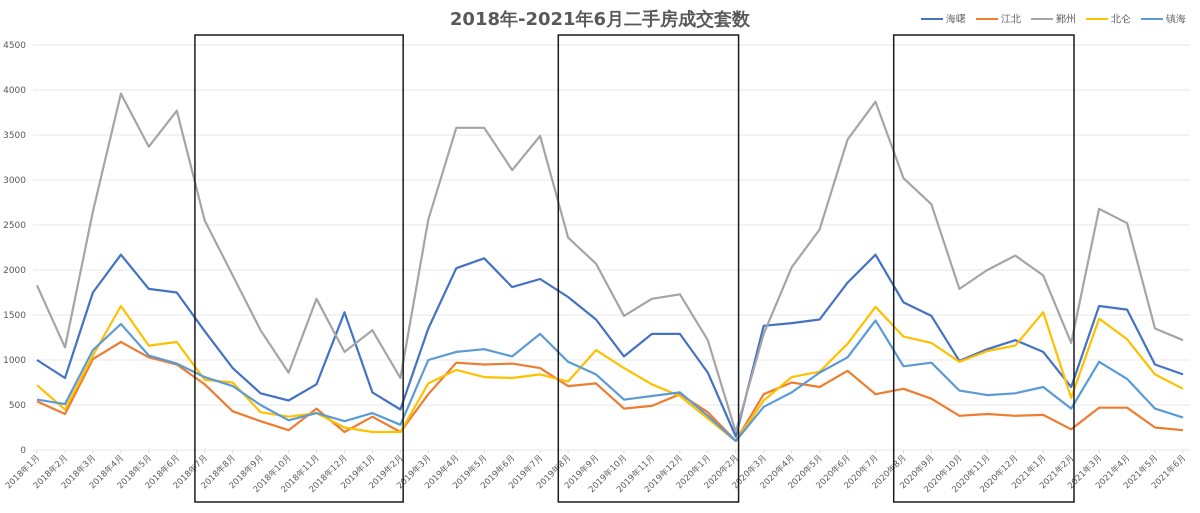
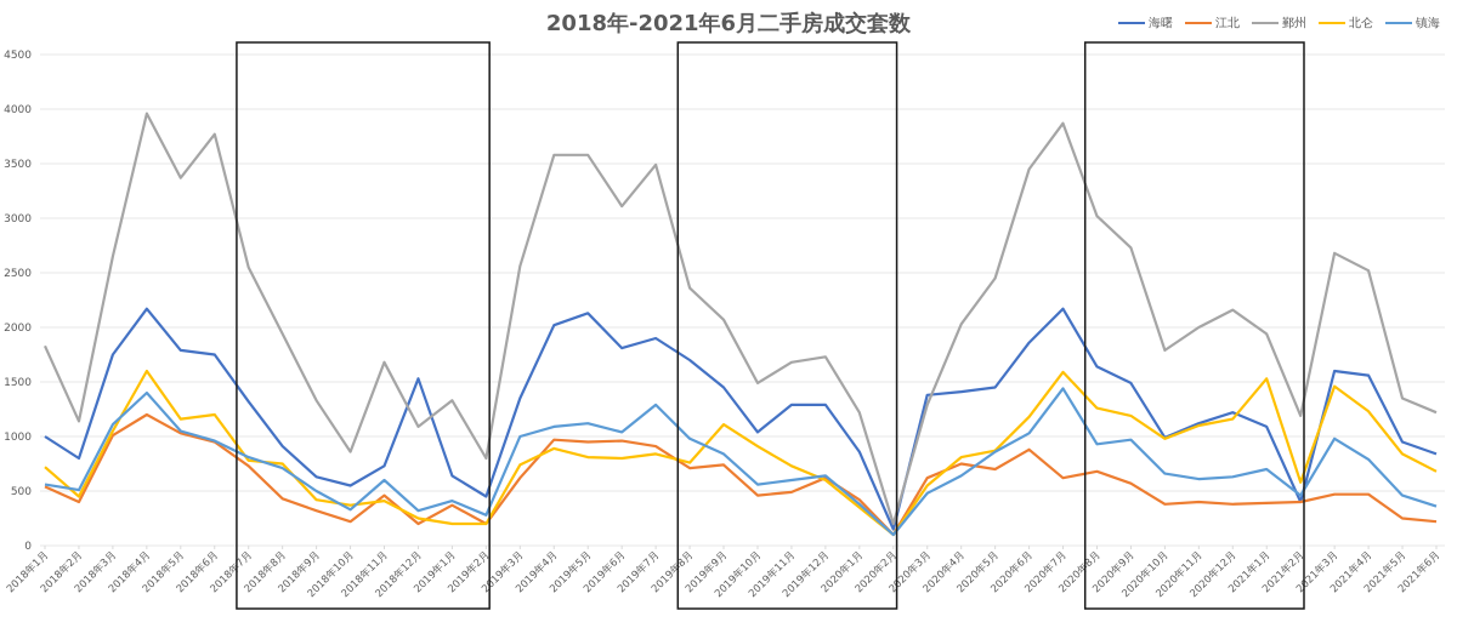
镇海/2018年11月: 400 -> 600
海曙/2021年2月: 700 -> 400
江北/2021年2月: 200 -> 400
